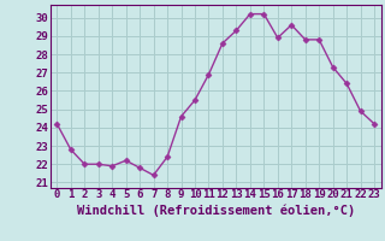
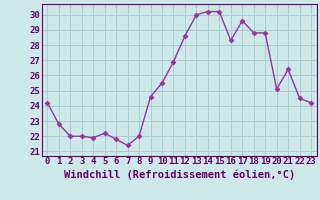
8: 22.4 -> 22.0
13: 29.3 -> 30.0
16: 28.9 -> 28.3
20: 27.3 -> 25.1
22: 24.9 -> 24.5
